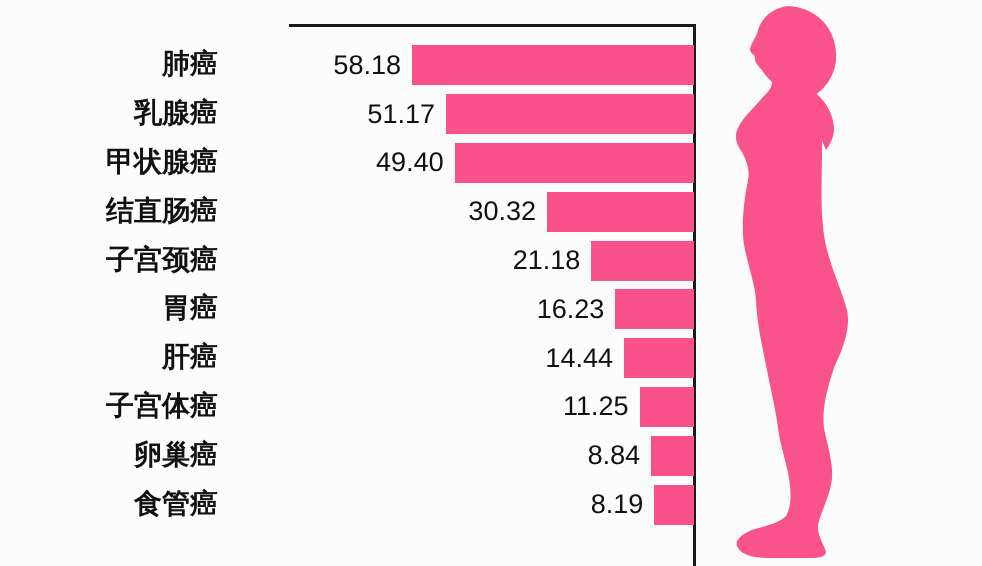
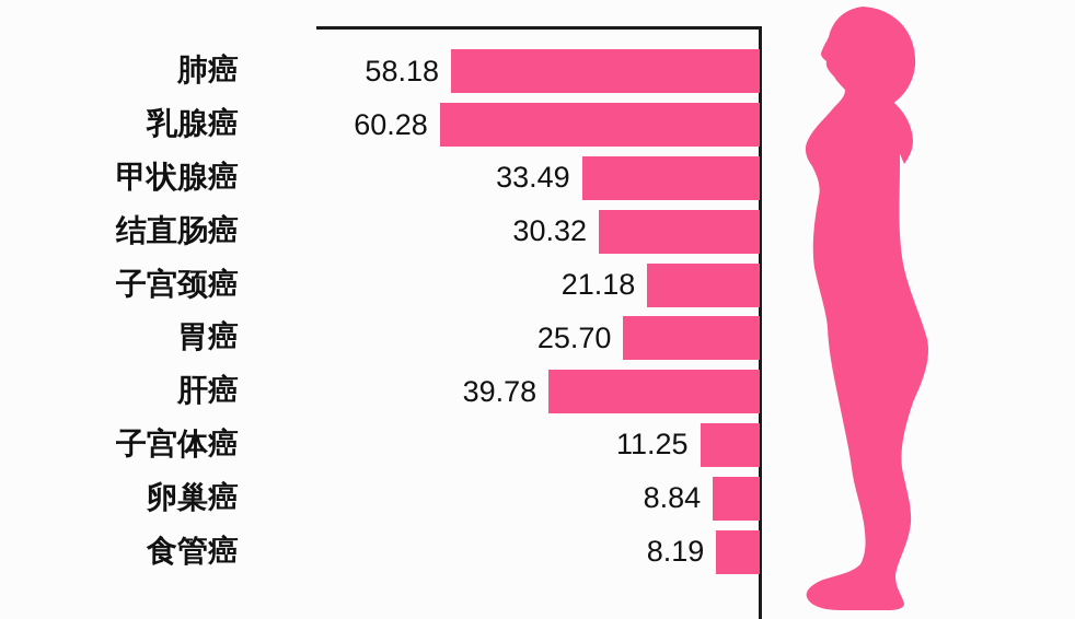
乳腺癌: 51.17 -> 60.28
甲状腺癌: 49.40 -> 33.49
胃癌: 16.23 -> 25.70
肝癌: 14.44 -> 39.78
